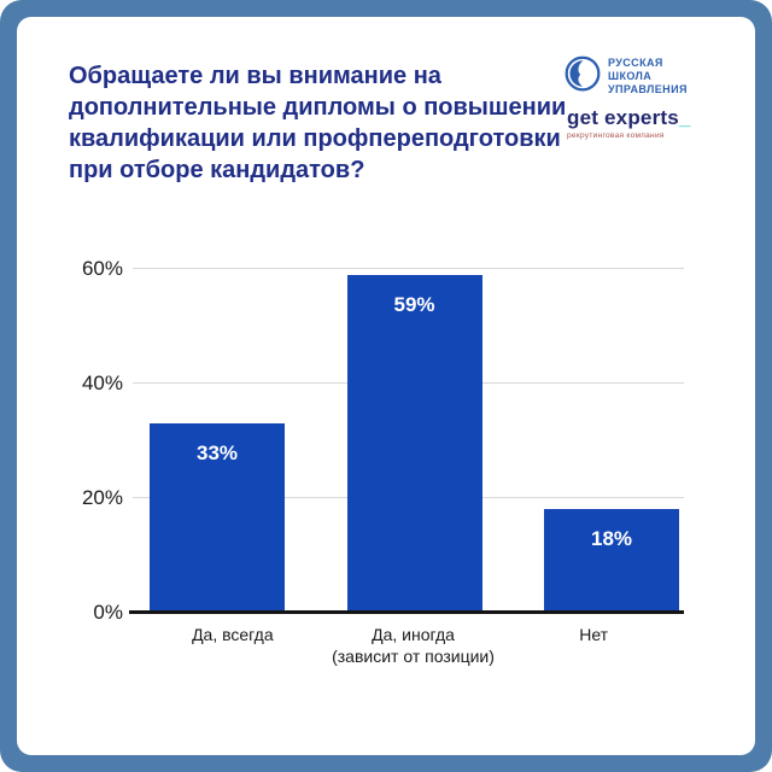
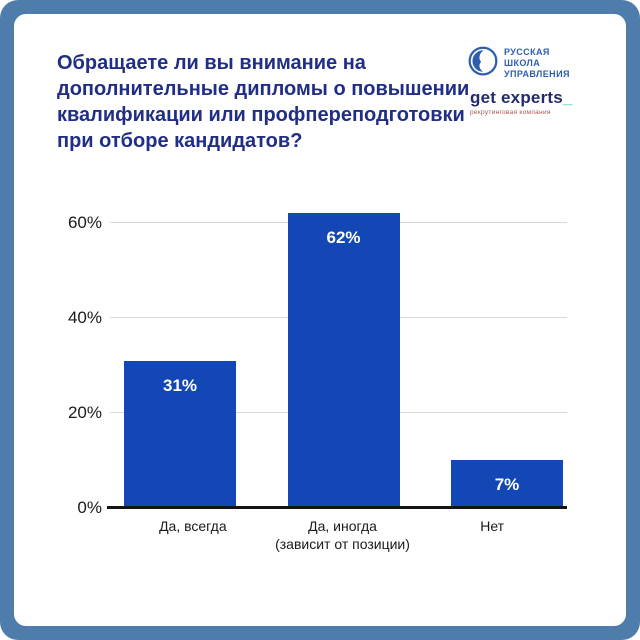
Да, всегда: 33% -> 31%
Да, иногда (зависит от позиции): 59% -> 62%
Нет: 18% -> 7%
